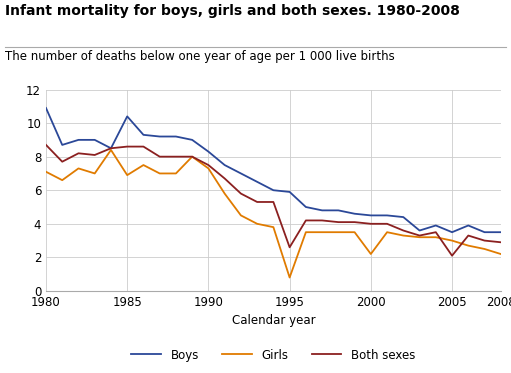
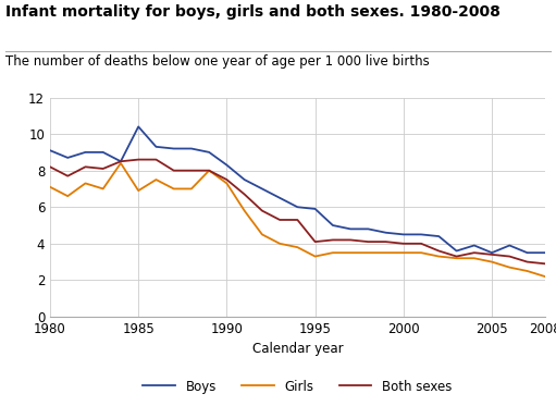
Boys/1980: 10.9 -> 9.1
Both sexes/1980: 8.7 -> 8.2
Girls/1995: 0.8 -> 3.3
Both sexes/1995: 2.6 -> 4.1
Girls/2000: 2.2 -> 3.5
Both sexes/2005: 2.1 -> 3.4
